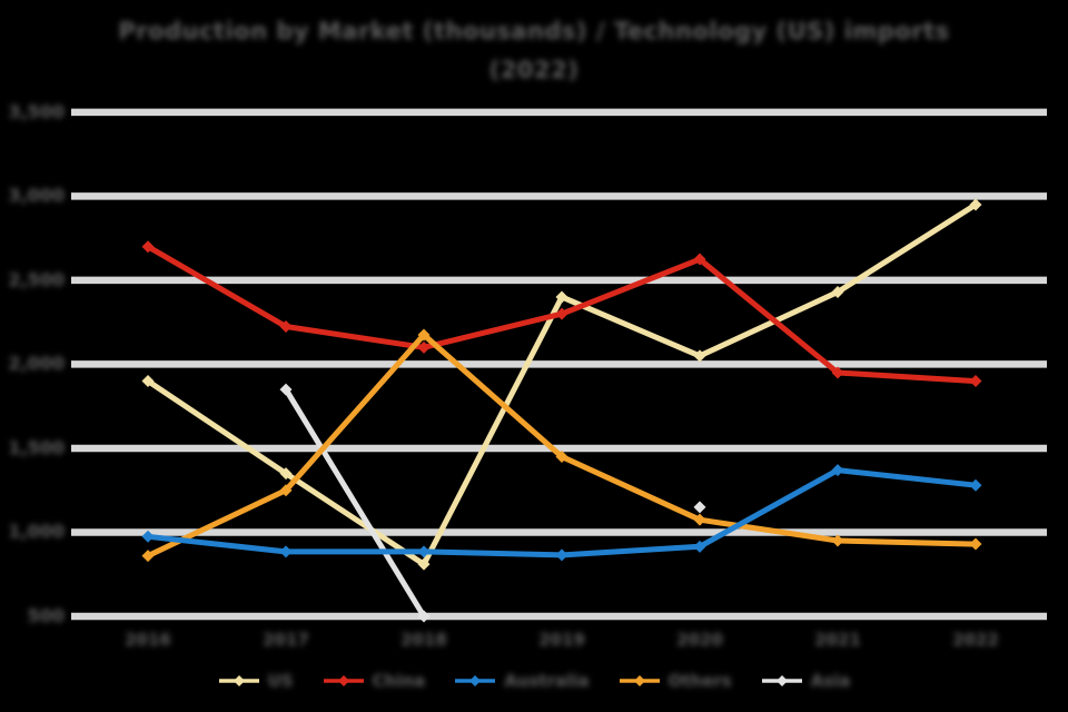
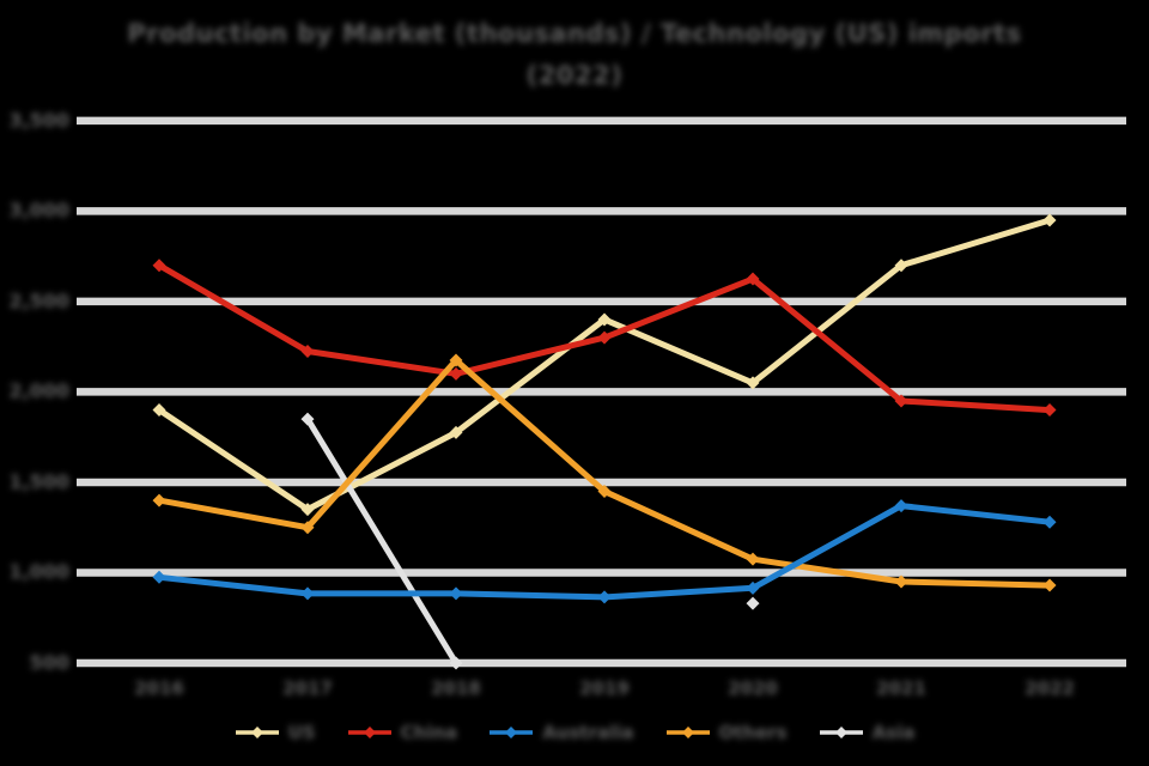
Others/2016: 860 -> 1400
US/2018: 810 -> 1780
Asia/2020: 1150 -> 830
US/2021: 2430 -> 2700
